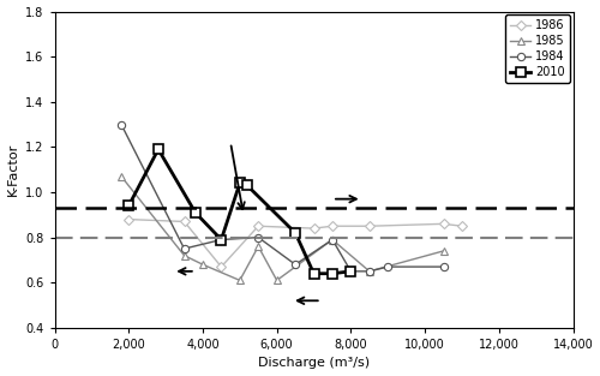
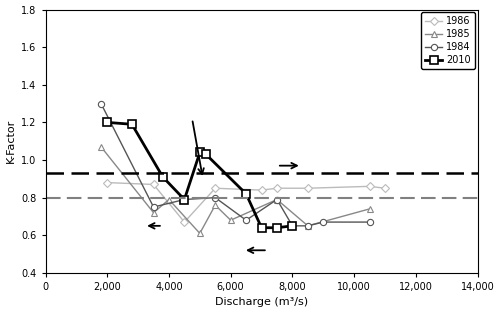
2010/2,000: 0.94 -> 1.20
1985/4,000: 0.68 -> 0.79
1985/6,000: 0.61 -> 0.68
